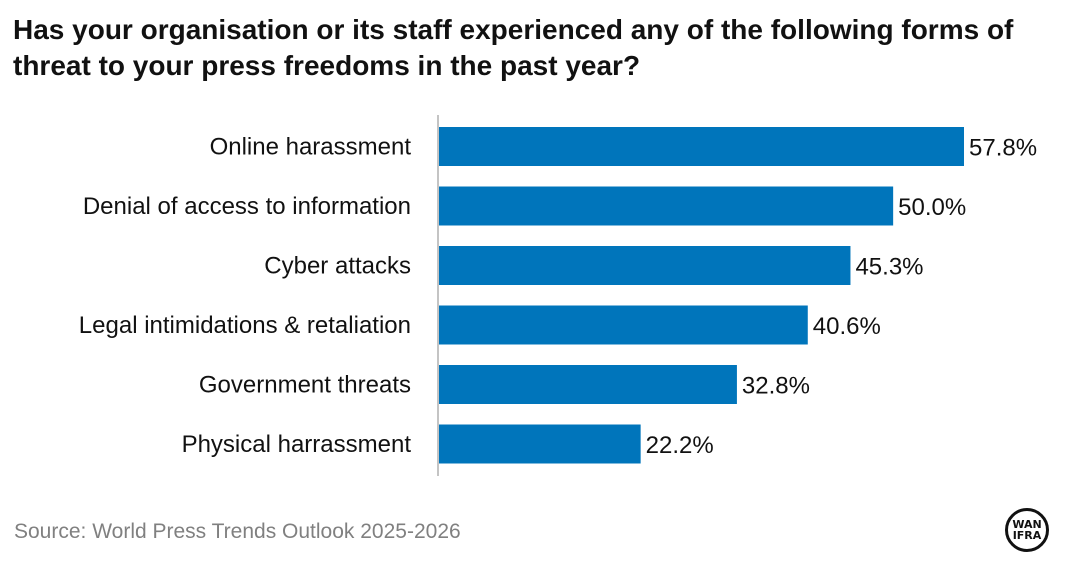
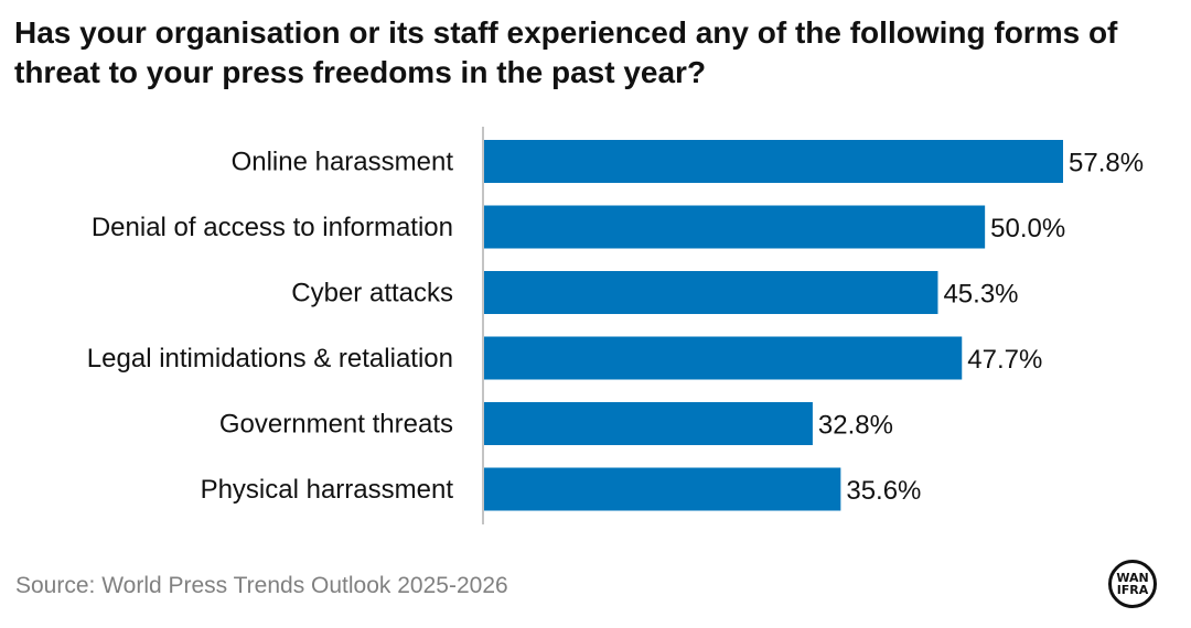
Legal intimidations & retaliation: 40.6% -> 47.7%
Physical harrassment: 22.2% -> 35.6%
